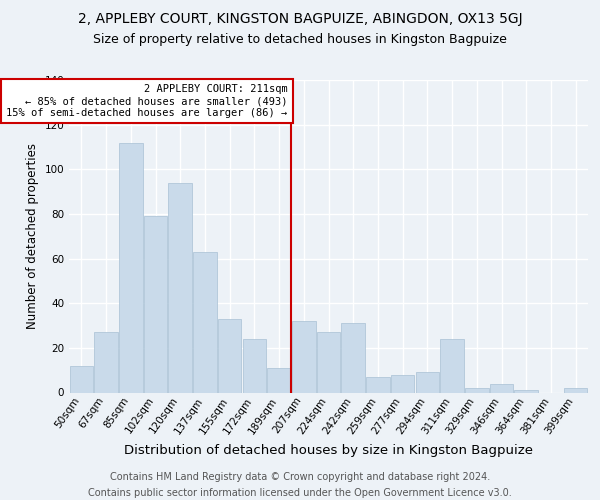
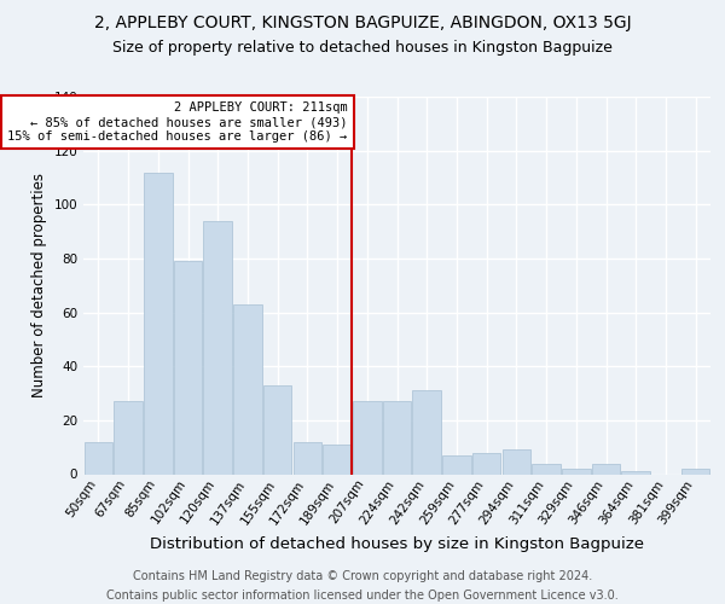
172sqm: 24 -> 12
207sqm: 32 -> 27
311sqm: 24 -> 4
